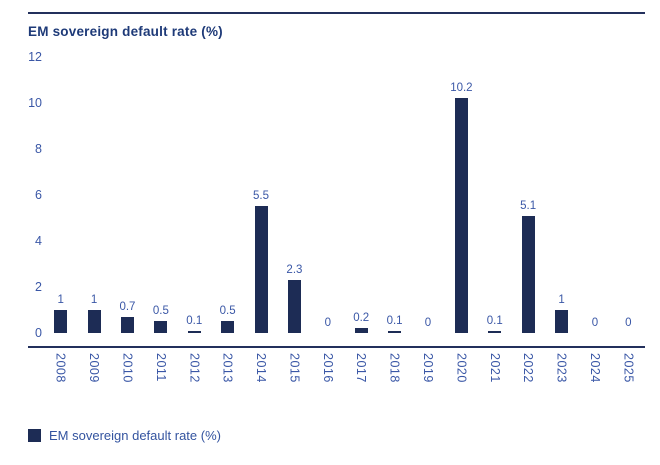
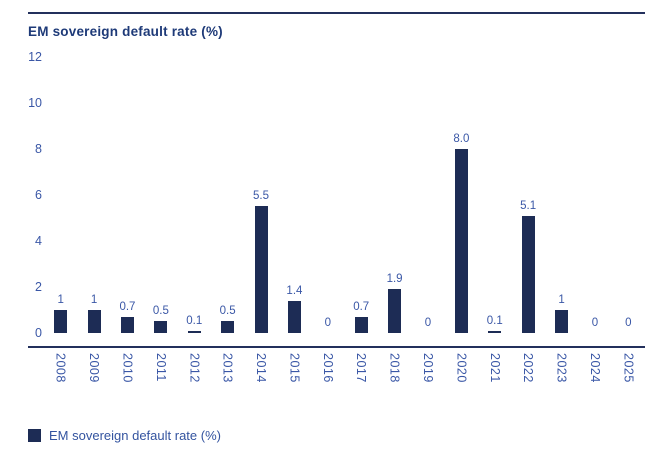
2015: 2.3 -> 1.4
2017: 0.2 -> 0.7
2018: 0.1 -> 1.9
2020: 10.2 -> 8.0
